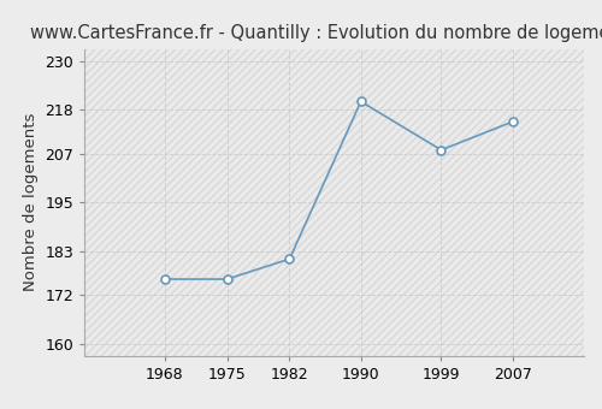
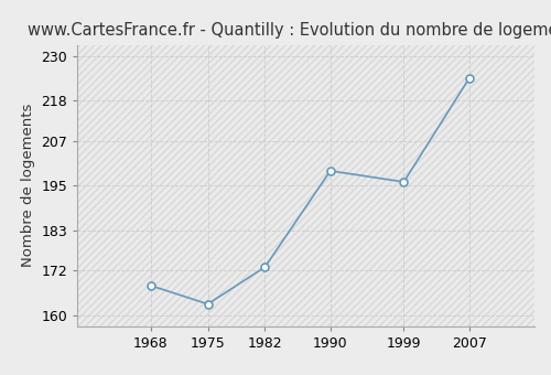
1968: 176 -> 168
1975: 176 -> 163
1982: 181 -> 173
1990: 220 -> 199
1999: 208 -> 196
2007: 215 -> 224
